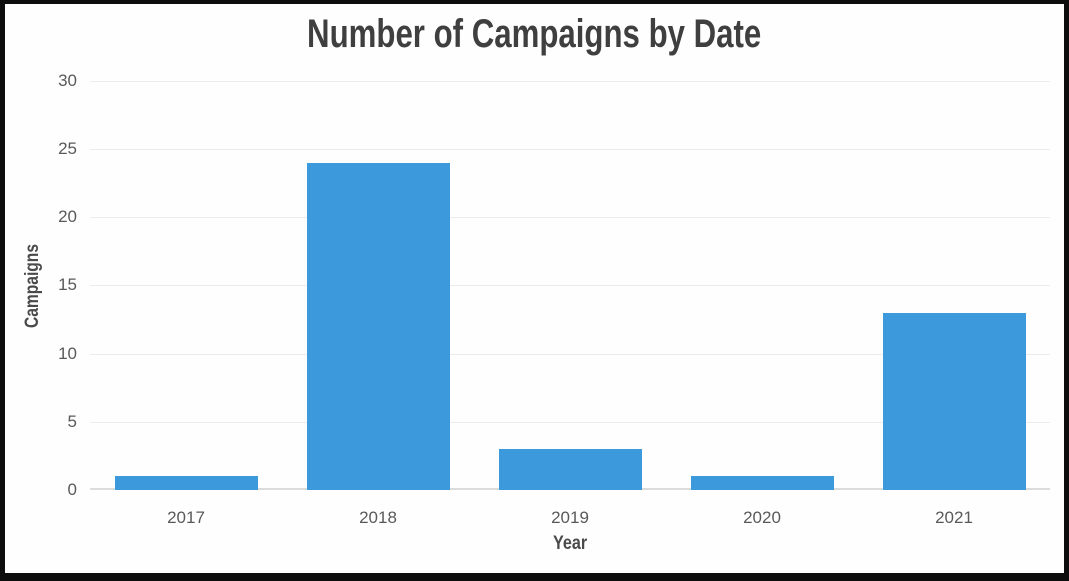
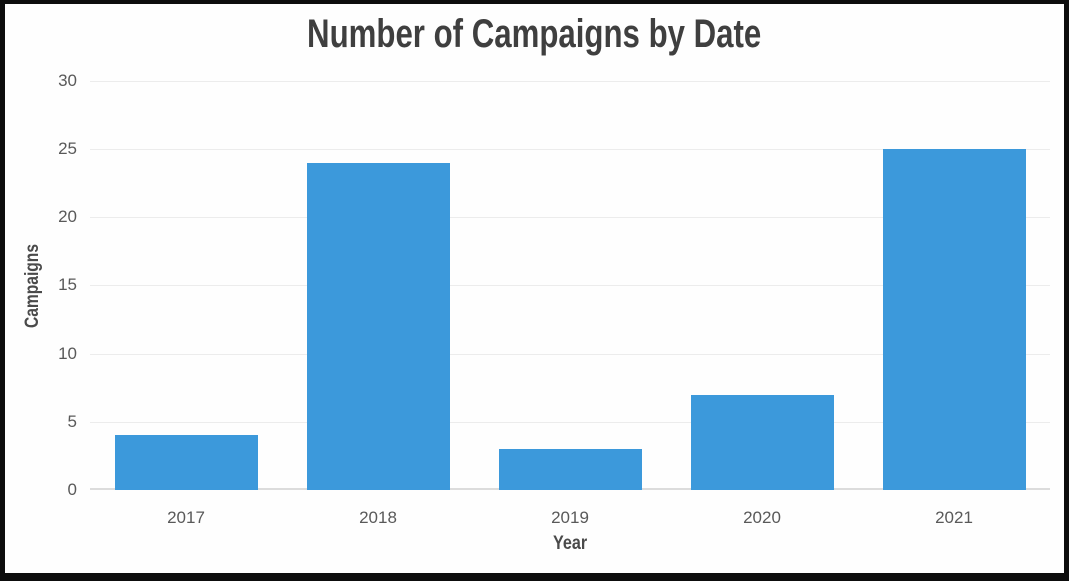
2017: 1 -> 4
2020: 1 -> 7
2021: 13 -> 25
